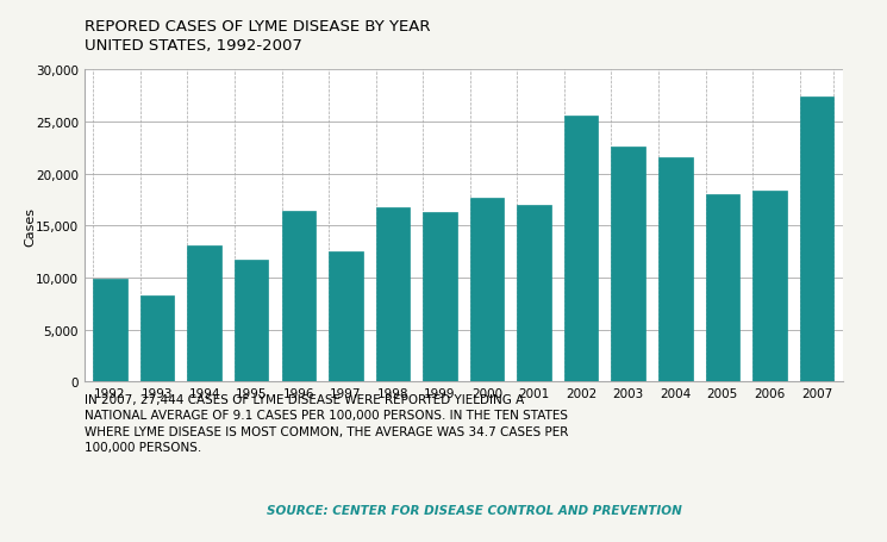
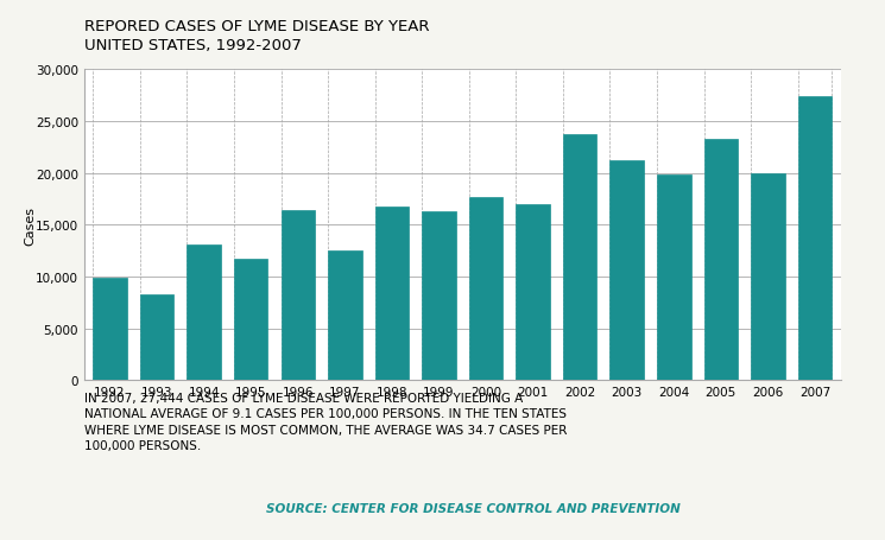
2002: 25,600 -> 23,800
2003: 22,600 -> 21,300
2004: 21,600 -> 19,800
2005: 18,000 -> 23,300
2006: 18,400 -> 19,900
